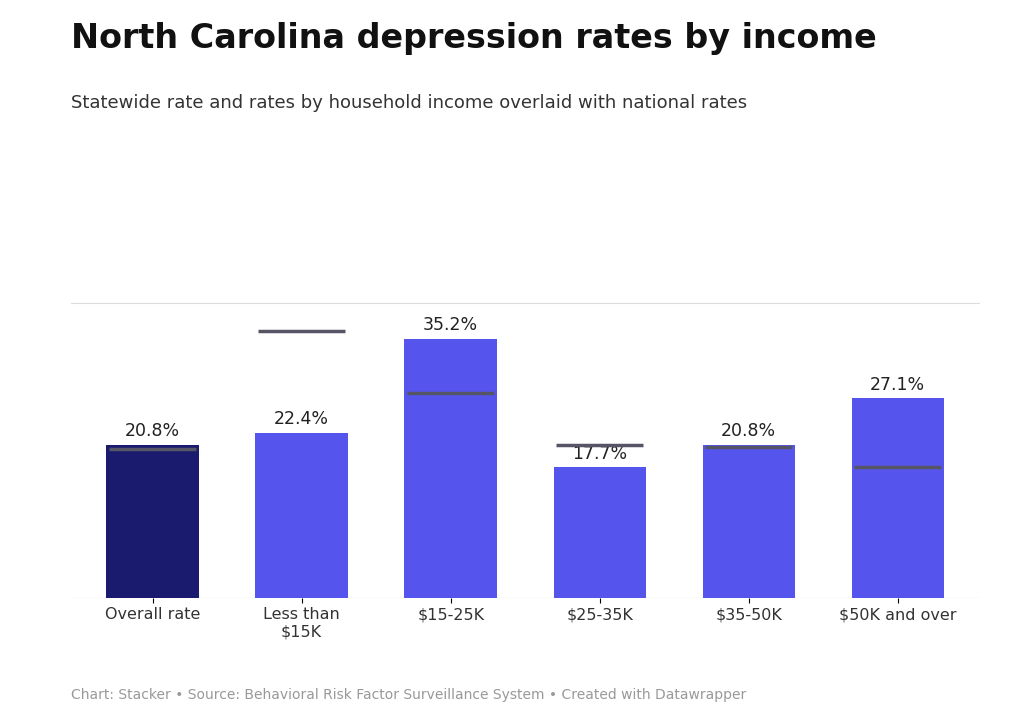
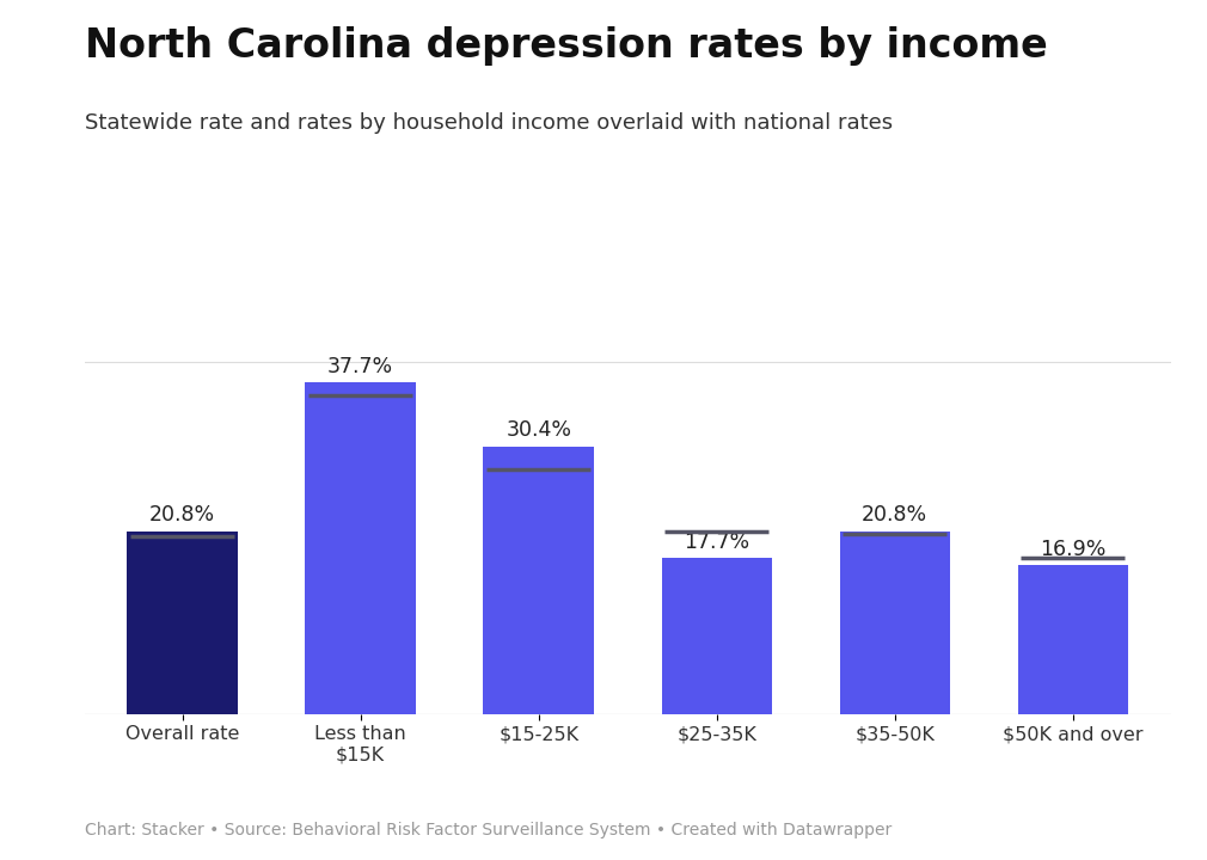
Less than $15K: 22.4% -> 37.7%
$15-25K: 35.2% -> 30.4%
$50K and over: 27.1% -> 16.9%
